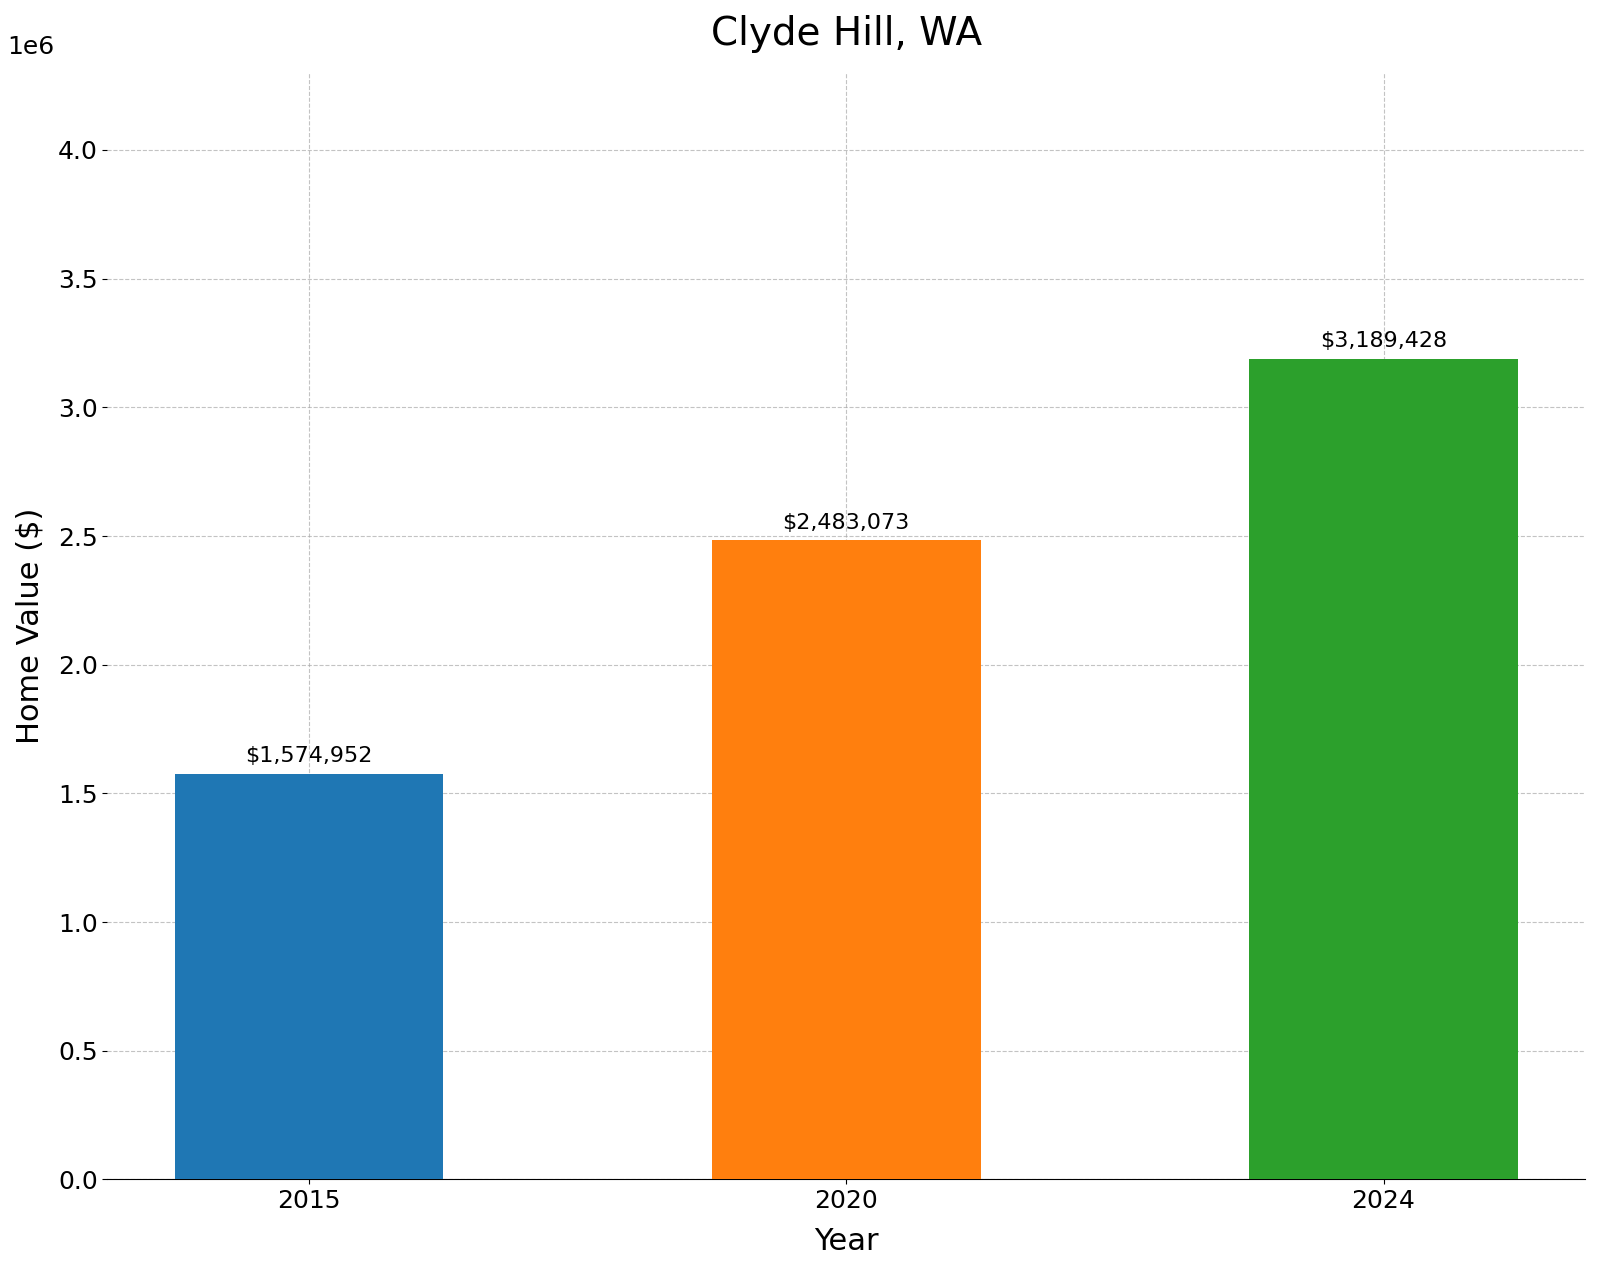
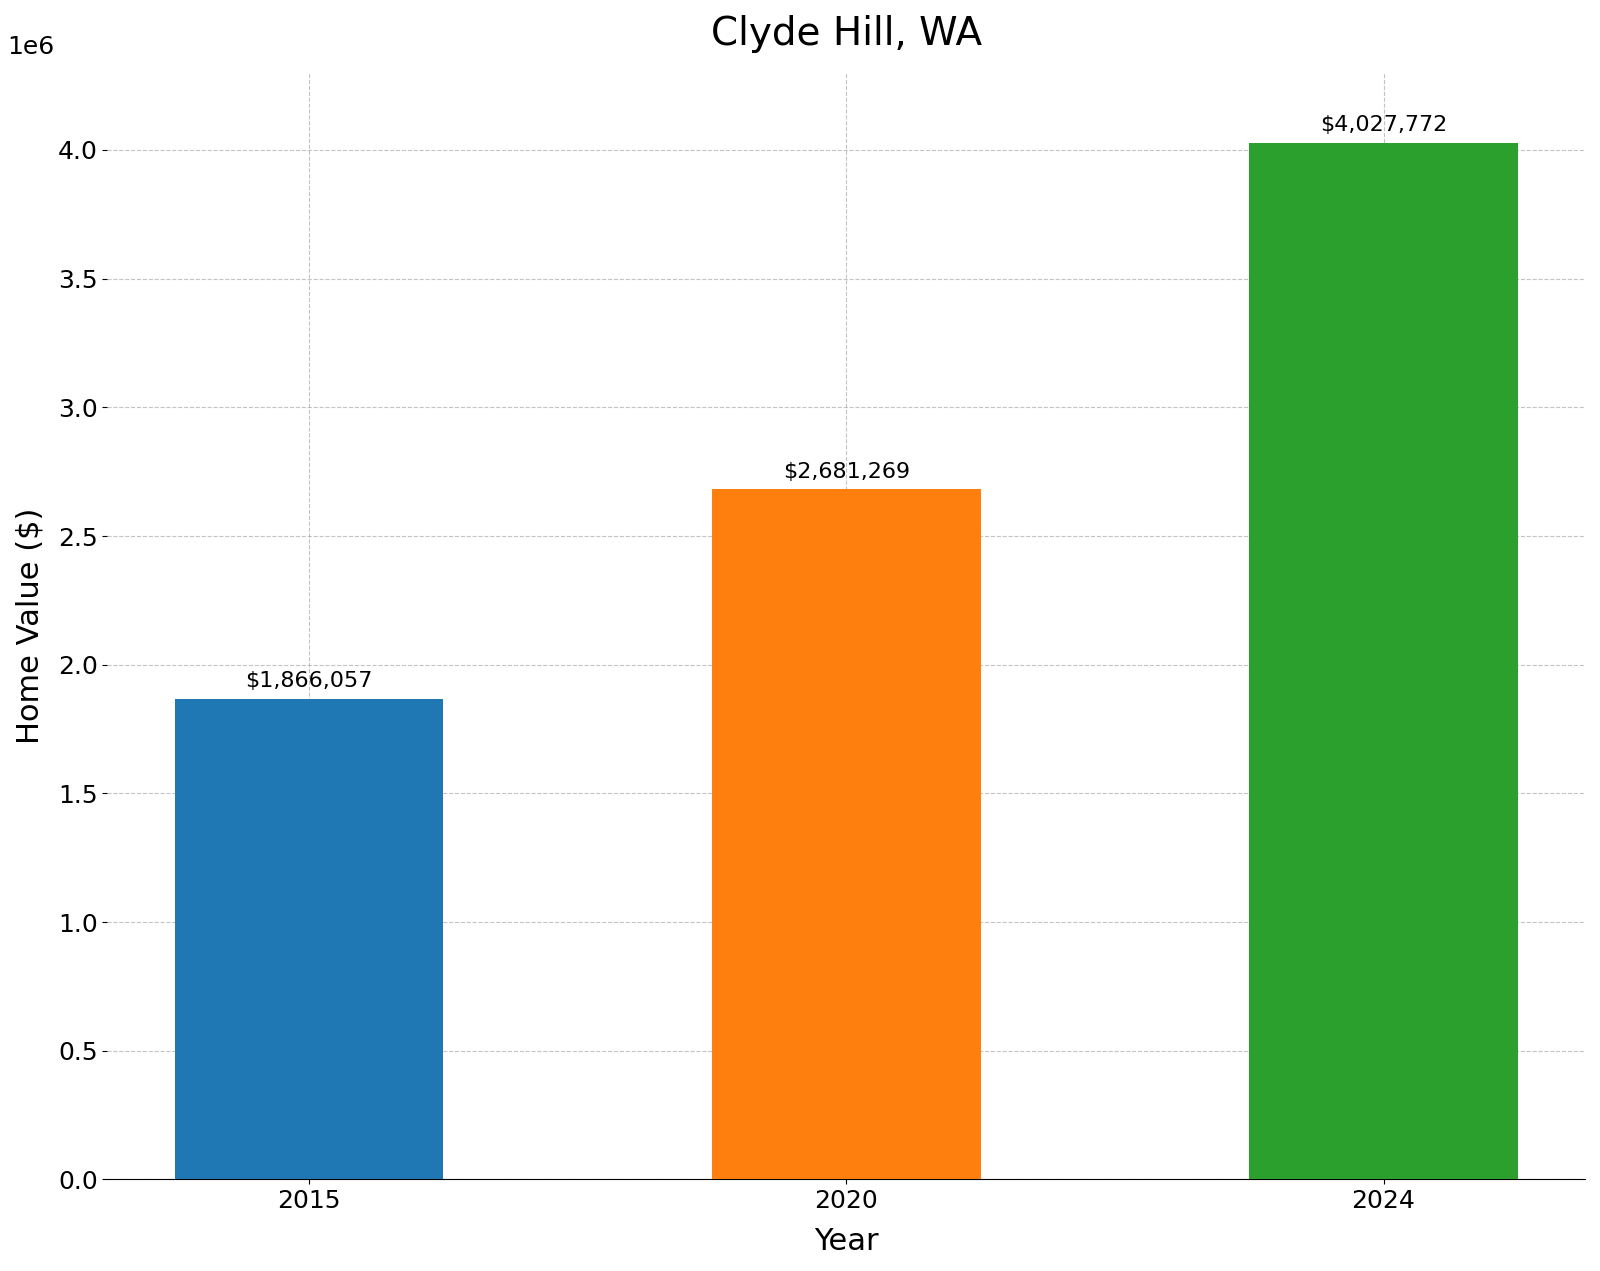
2015: $1,574,952 -> $1,866,057
2020: $2,483,073 -> $2,681,269
2024: $3,189,428 -> $4,027,772
